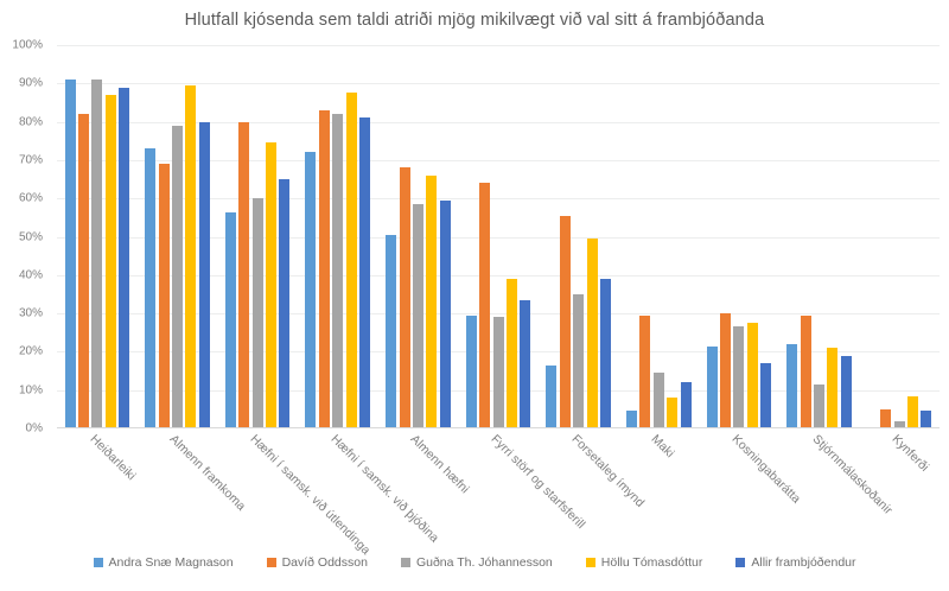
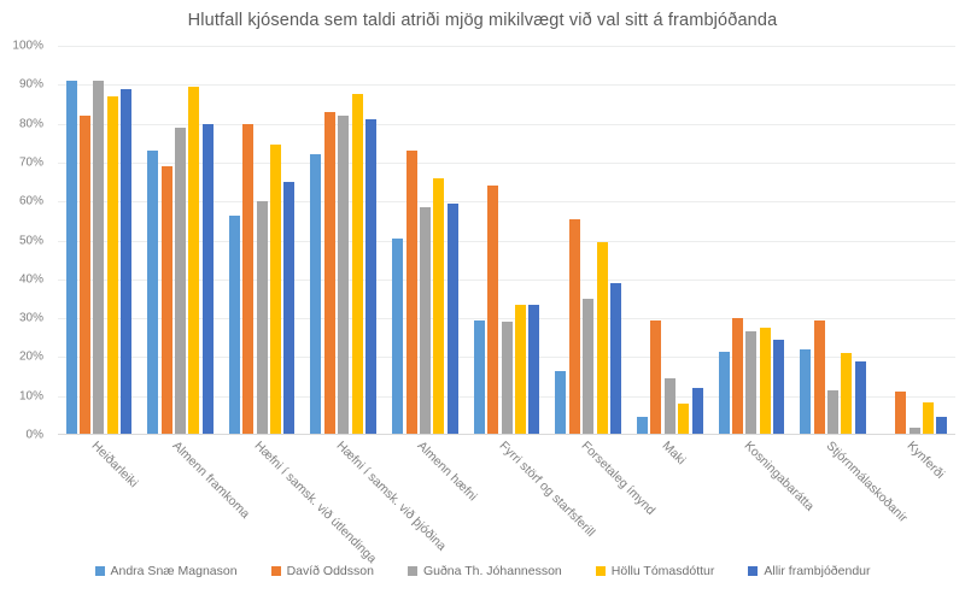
Davíð Oddsson/Almenn hæfni: 68% -> 73%
Höllu Tómasdóttur/Fyrri störf og starfsferill: 39% -> 34%
Allir frambjóðendur/Kosningabarátta: 17% -> 24%
Davíð Oddsson/Kynferði: 5% -> 11%
